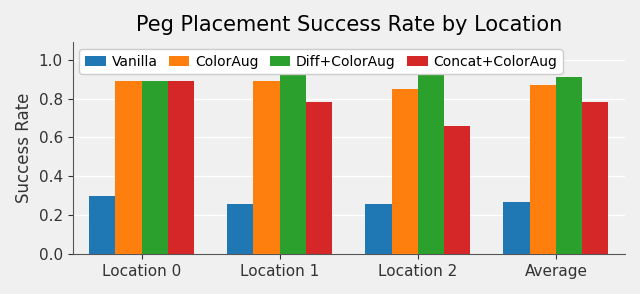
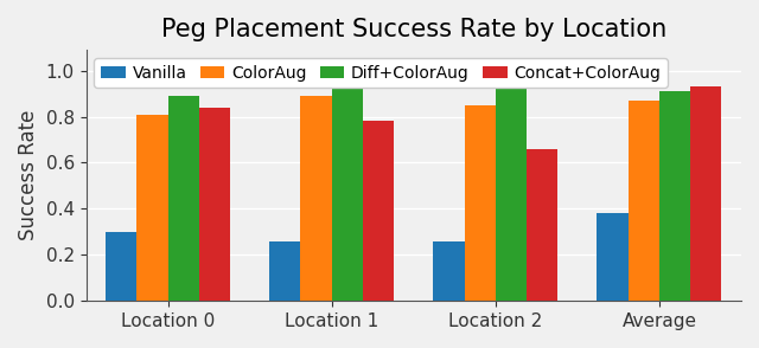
ColorAug/Location 0: 0.89 -> 0.81
Concat+ColorAug/Location 0: 0.89 -> 0.84
Vanilla/Average: 0.27 -> 0.38
Concat+ColorAug/Average: 0.78 -> 0.93
